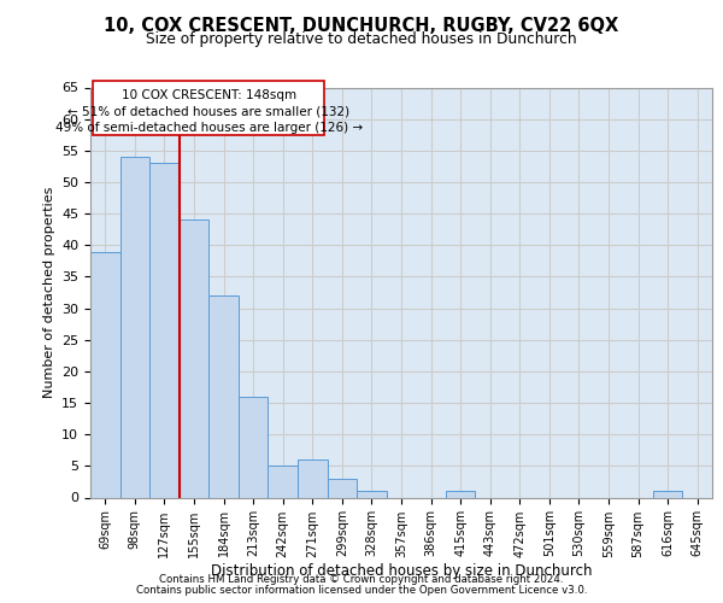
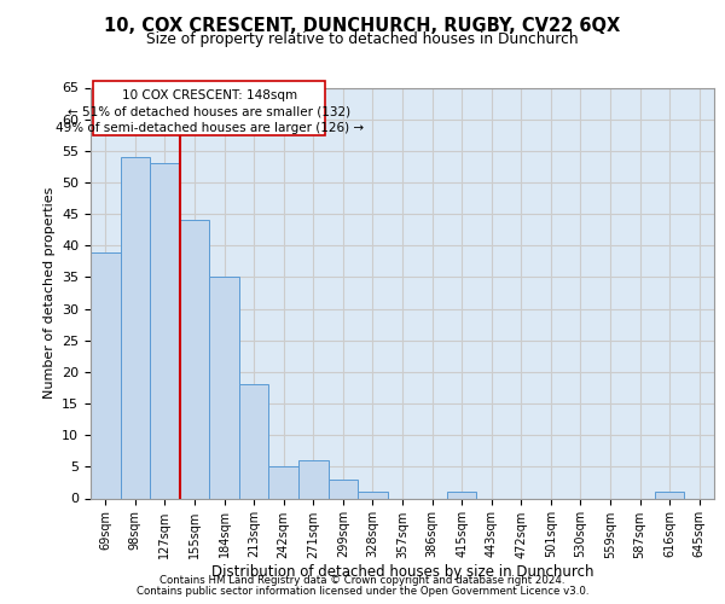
184sqm: 32 -> 35
213sqm: 16 -> 18
